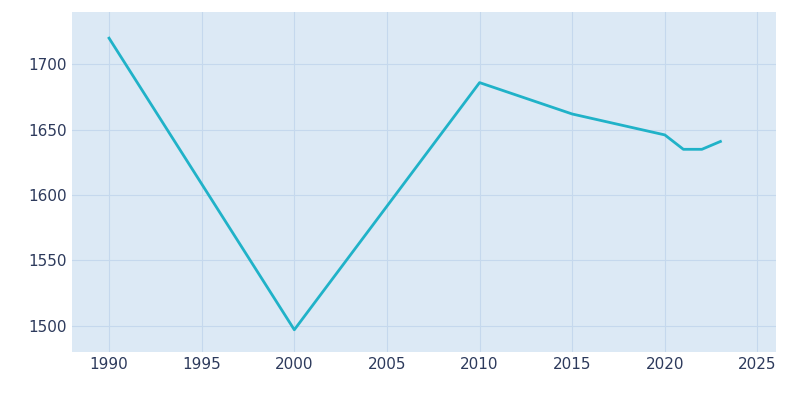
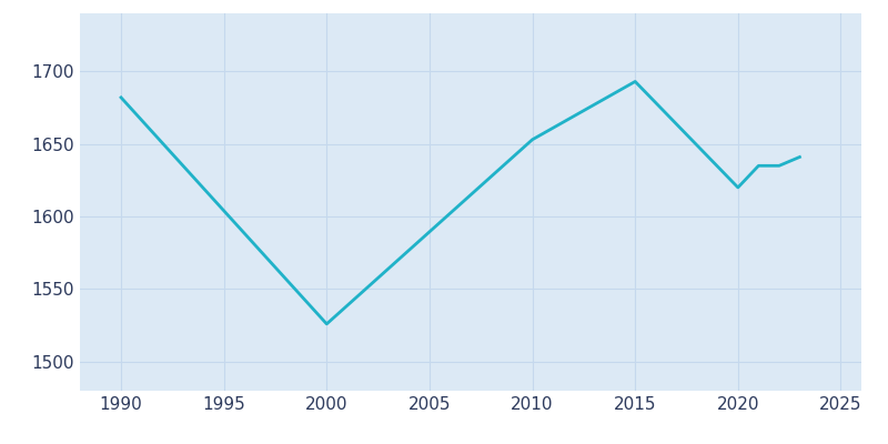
1990: 1720 -> 1682
2000: 1497 -> 1526
2010: 1686 -> 1653
2015: 1662 -> 1693
2020: 1646 -> 1620
